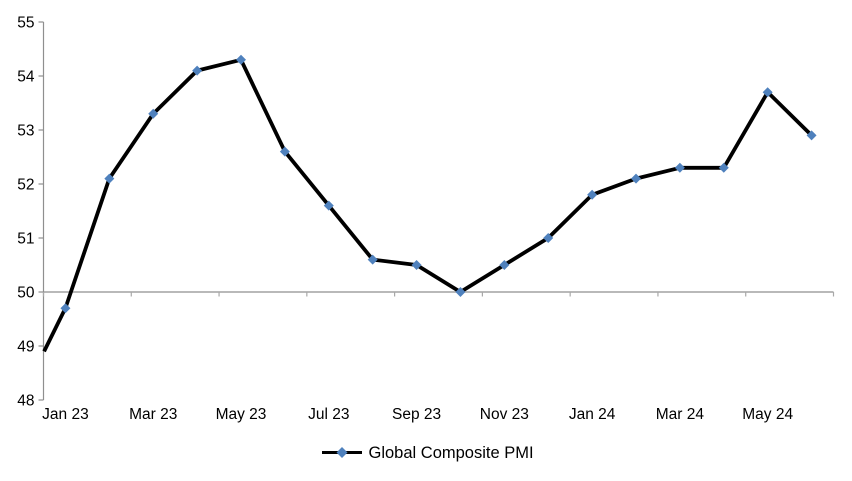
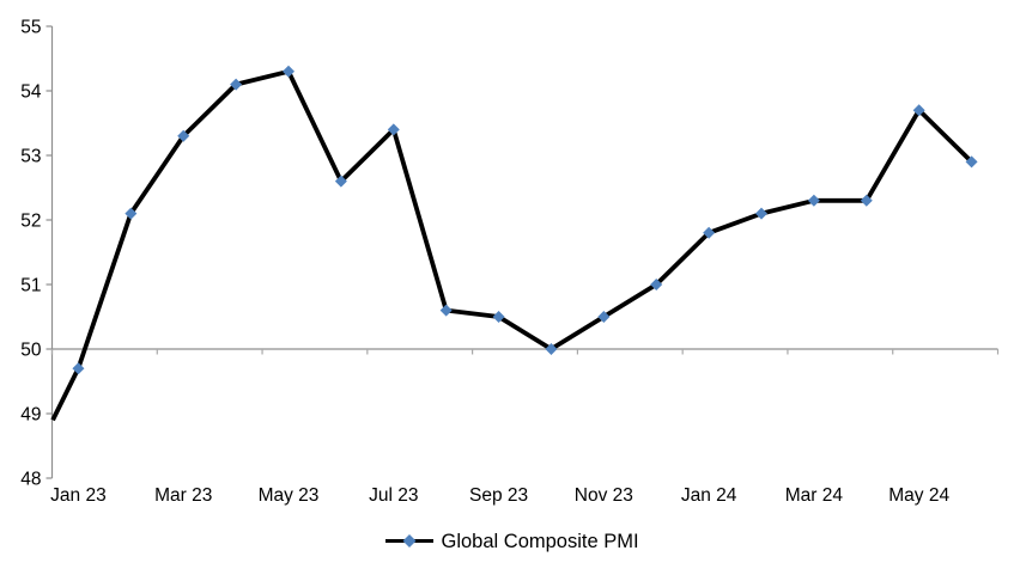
Jul 23: 51.6 -> 53.4
